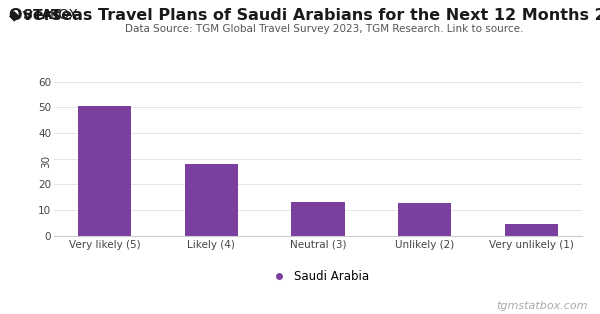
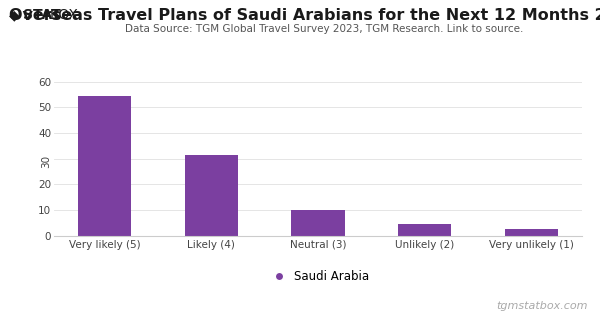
Very likely (5): 50.5 -> 54.5
Likely (4): 28.0 -> 31.5
Neutral (3): 13.0 -> 10.0
Unlikely (2): 12.5 -> 4.5
Very unlikely (1): 4.5 -> 2.5
